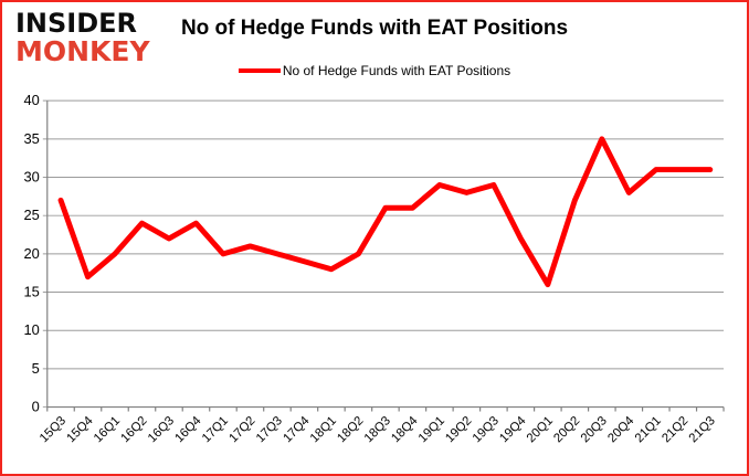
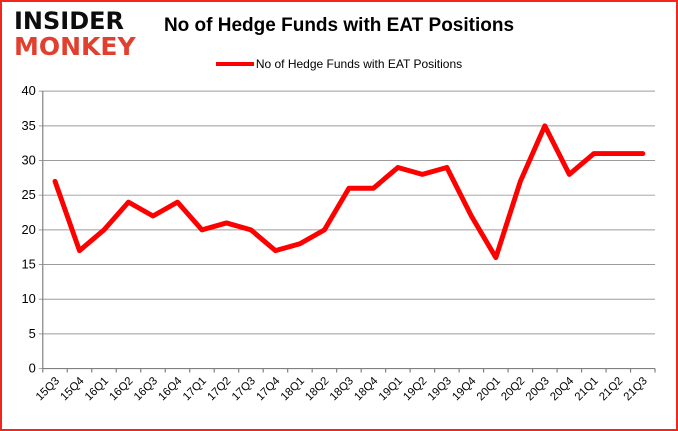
17Q4: 19 -> 17
